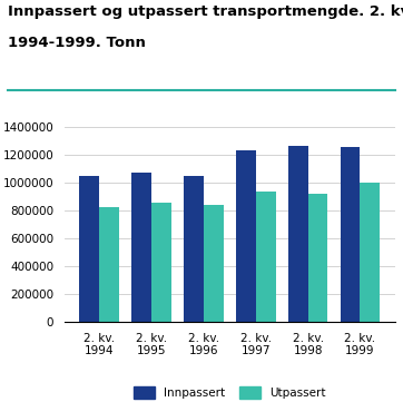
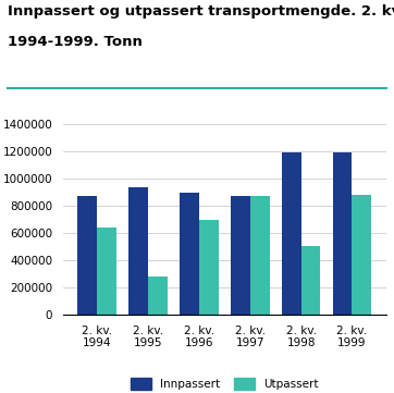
Innpassert/2. kv. 1994: 1050000 -> 870000
Utpassert/2. kv. 1994: 820000 -> 640000
Innpassert/2. kv. 1995: 1070000 -> 930000
Utpassert/2. kv. 1995: 860000 -> 280000
Innpassert/2. kv. 1996: 1040000 -> 890000
Utpassert/2. kv. 1996: 840000 -> 690000
Innpassert/2. kv. 1997: 1230000 -> 870000
Utpassert/2. kv. 1997: 930000 -> 870000
Innpassert/2. kv. 1998: 1260000 -> 1190000
Utpassert/2. kv. 1998: 920000 -> 500000
Innpassert/2. kv. 1999: 1250000 -> 1190000
Utpassert/2. kv. 1999: 1000000 -> 880000
